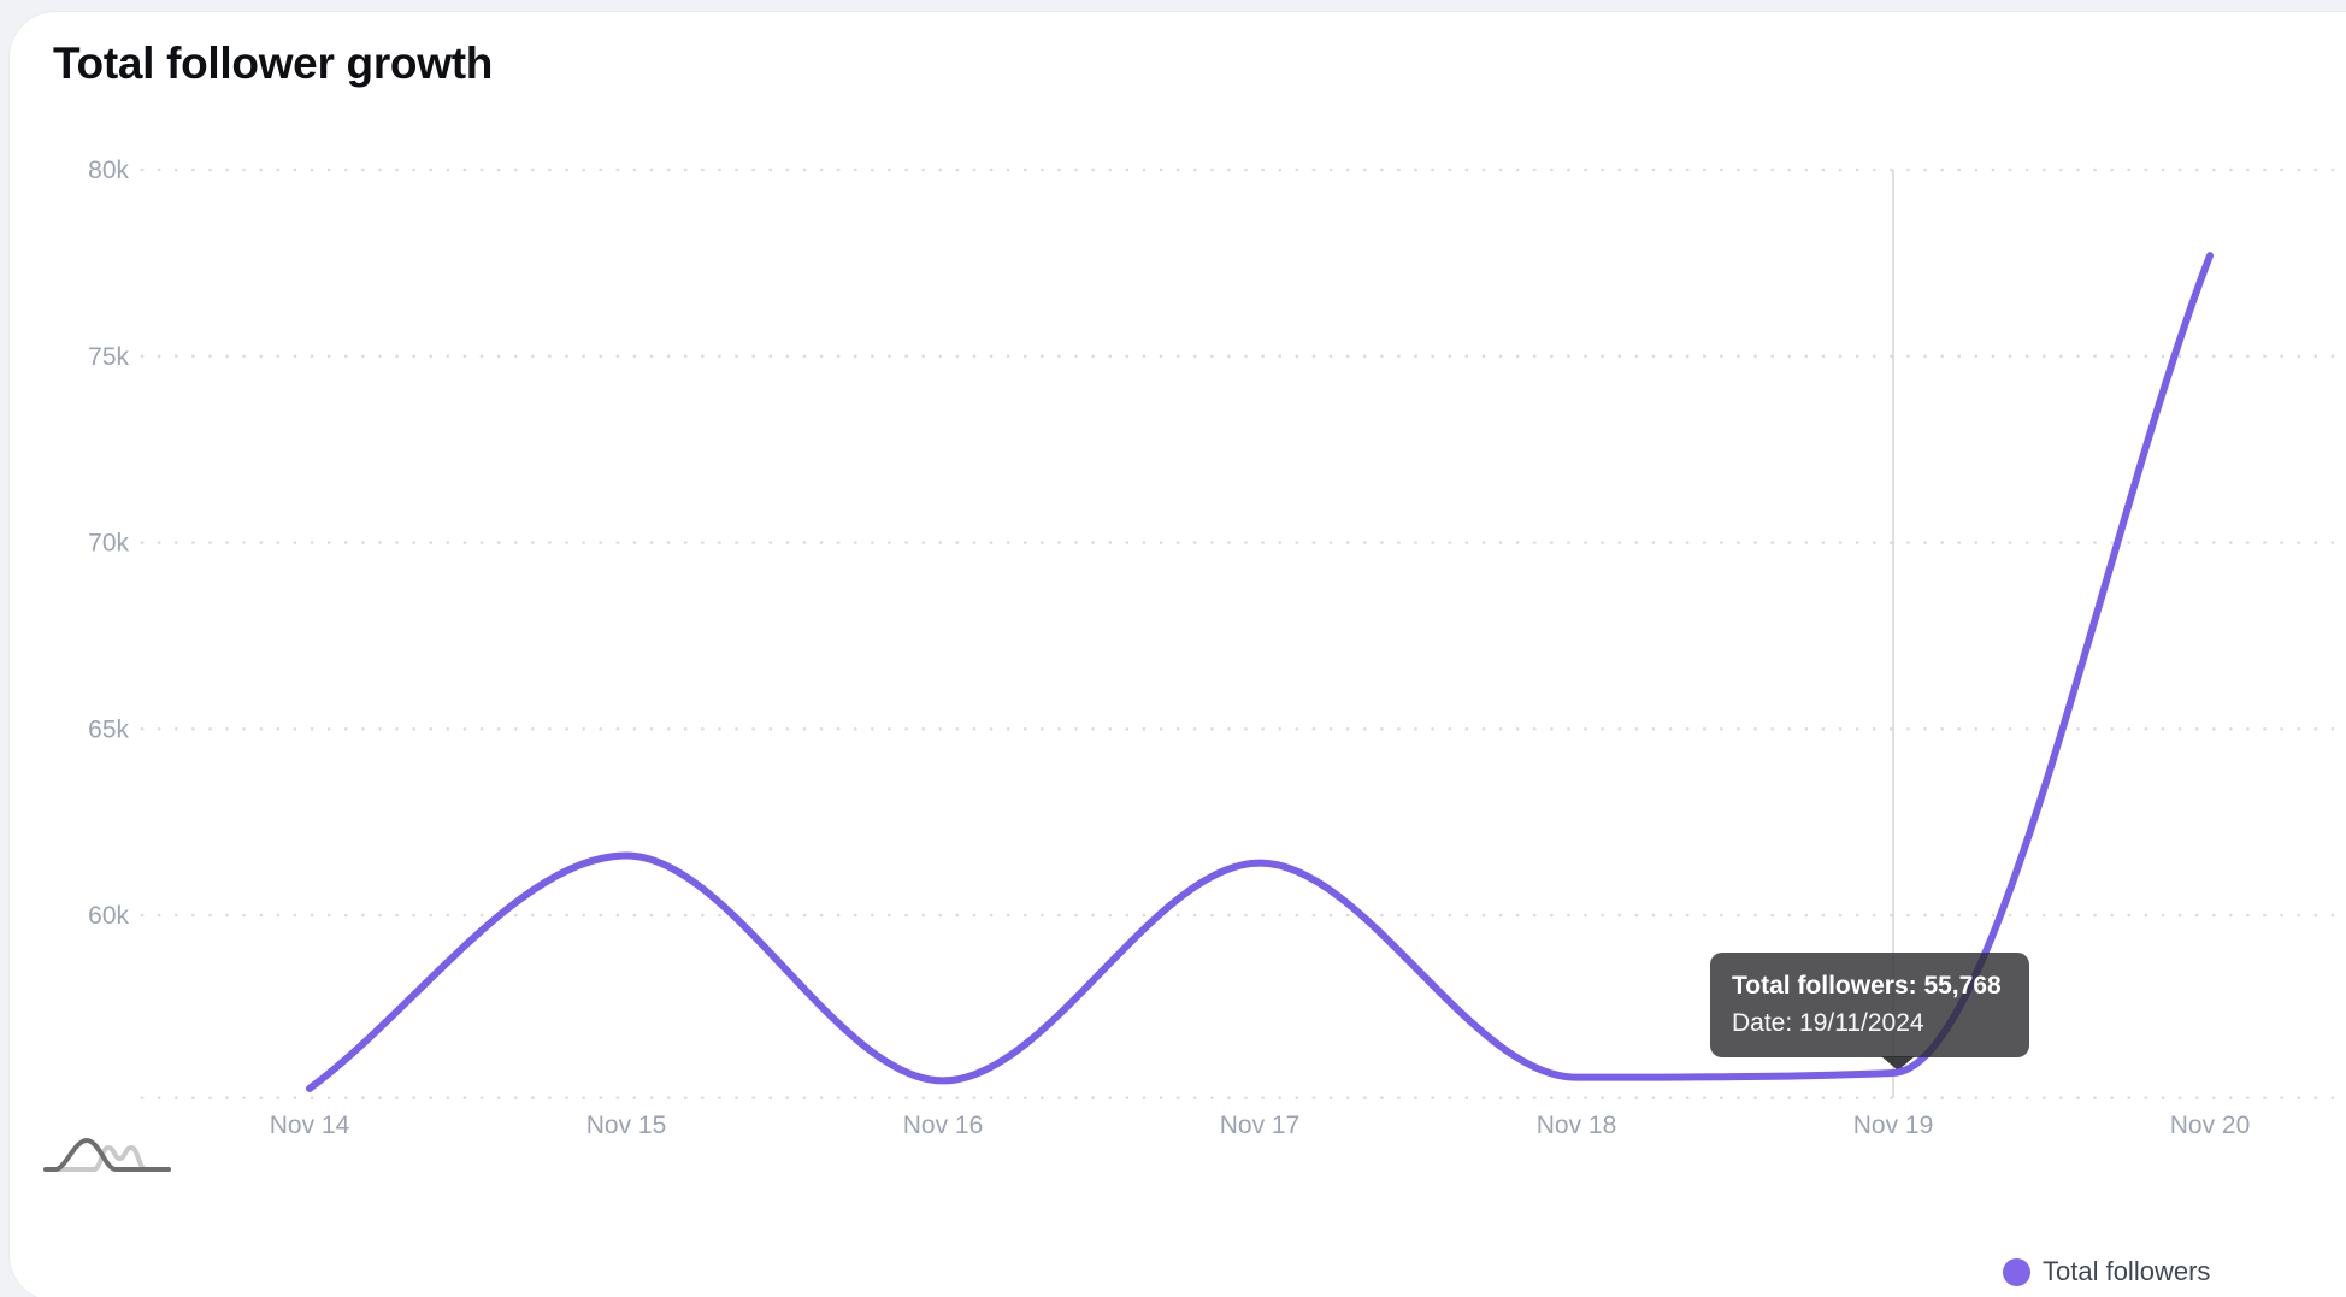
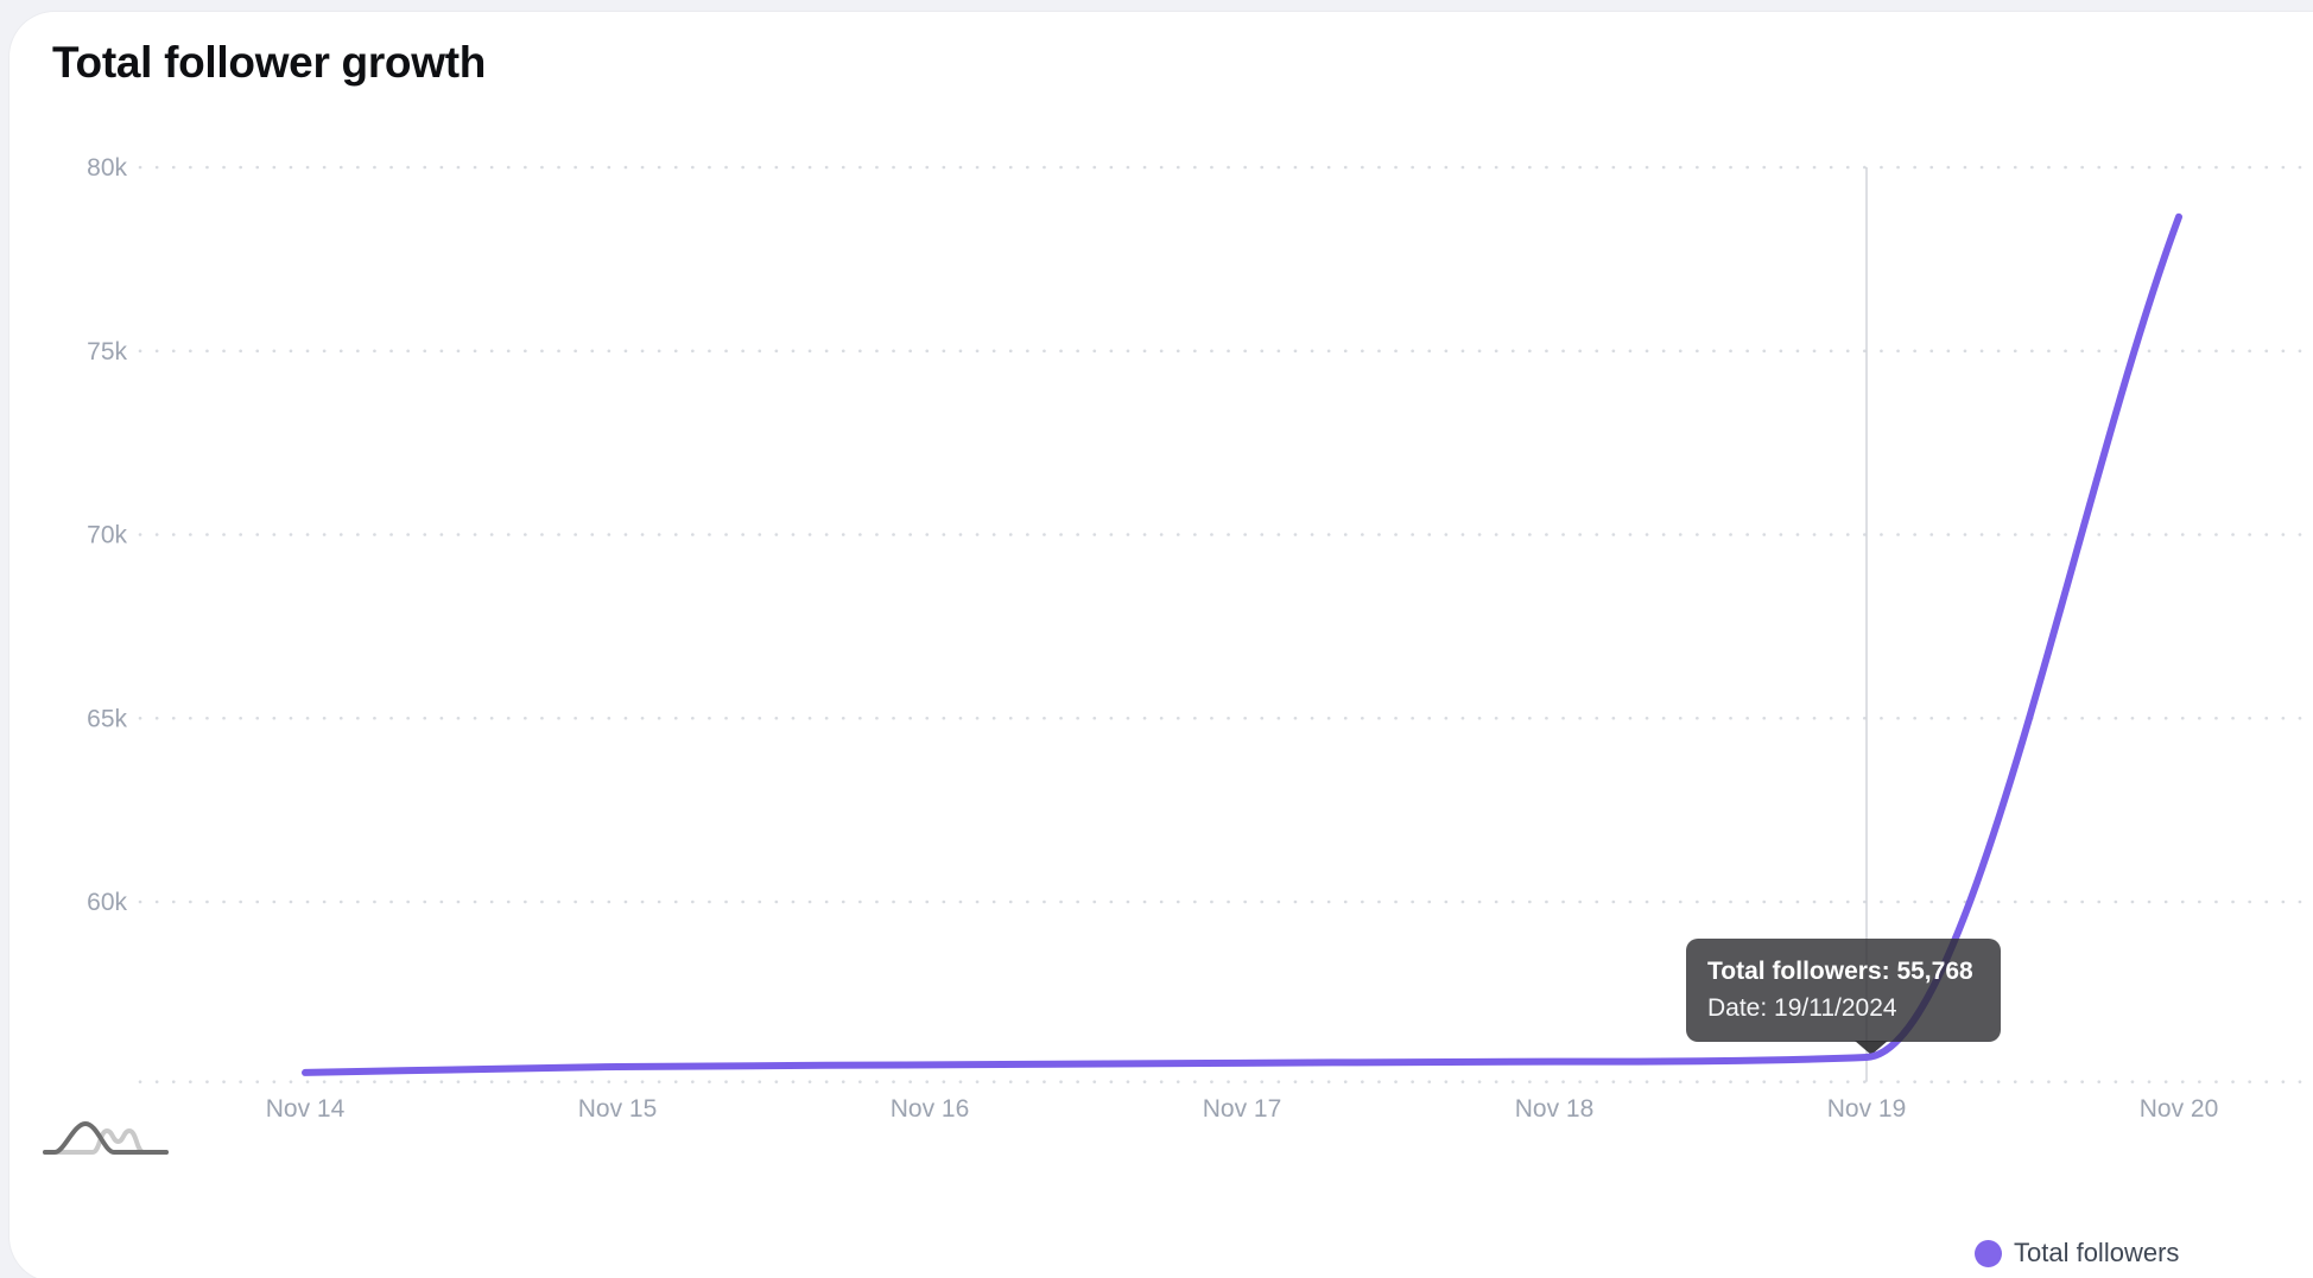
Nov 15: 61.6k -> 55.5k
Nov 17: 61.4k -> 55.6k
Nov 20: 77.7k -> 78.6k
